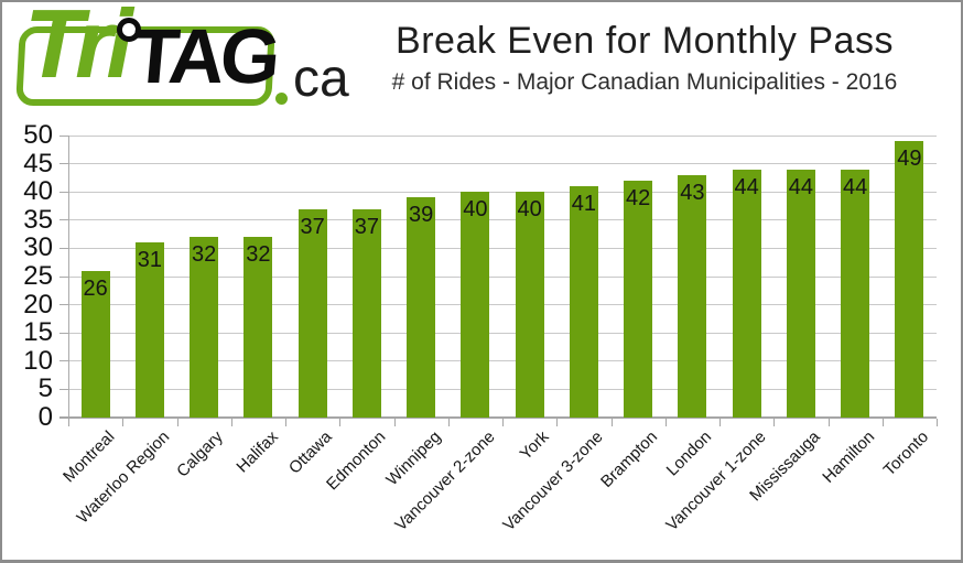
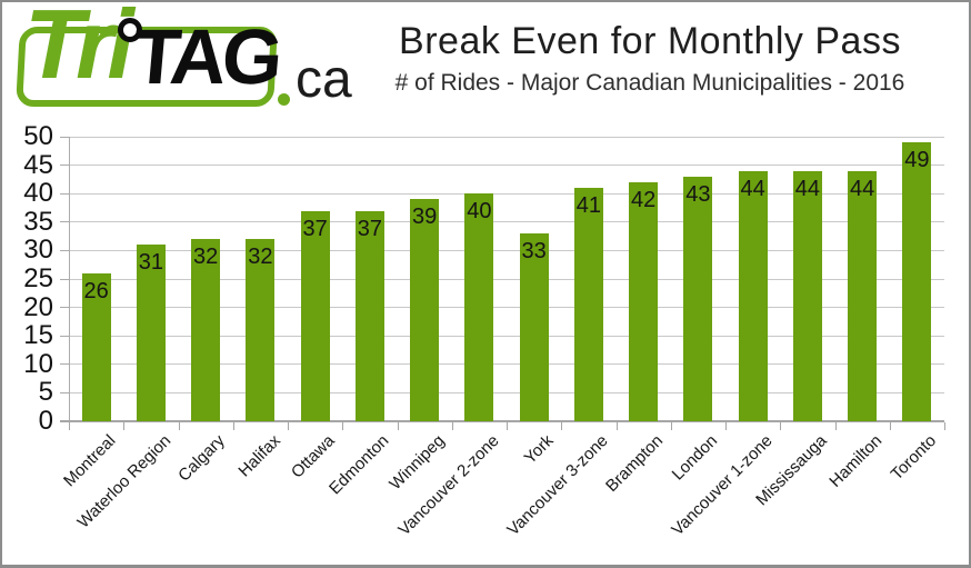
York: 40 -> 33
